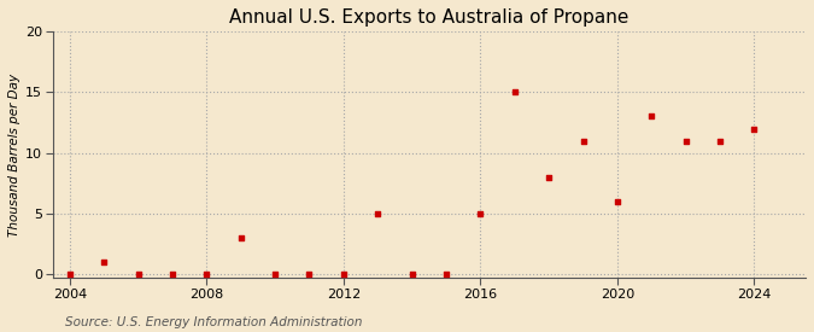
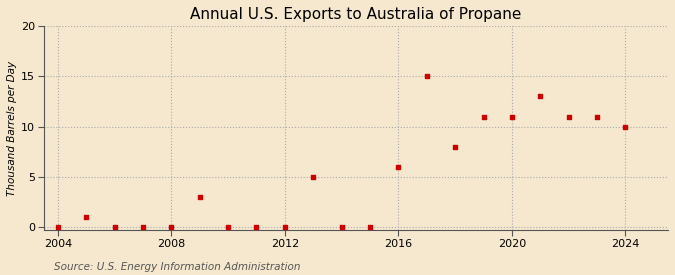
2016: 5 -> 6
2020: 6 -> 11
2024: 12 -> 10
